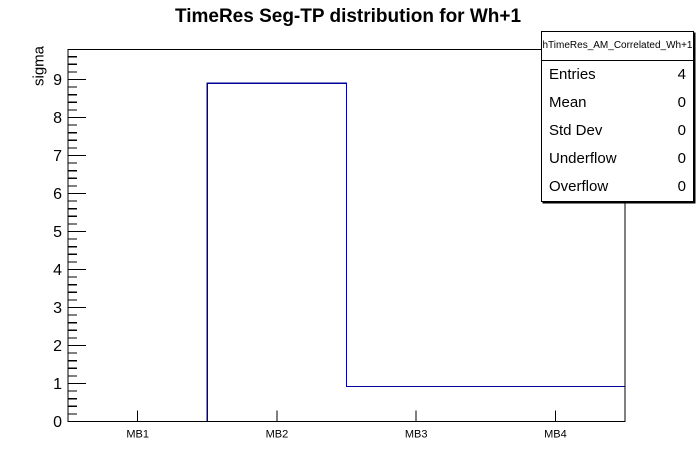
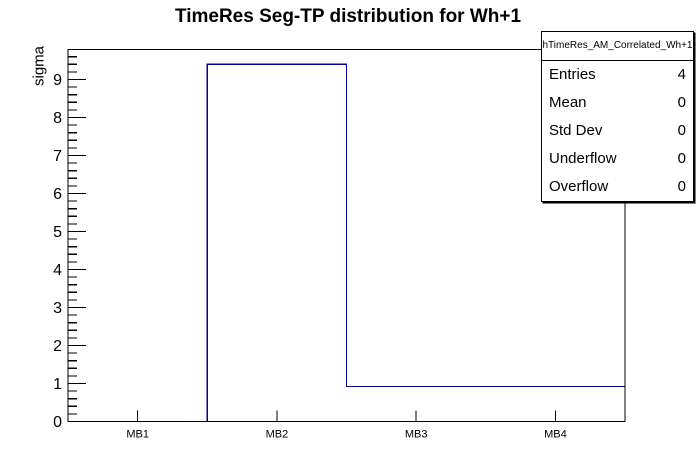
MB2: 8.9 -> 9.4
